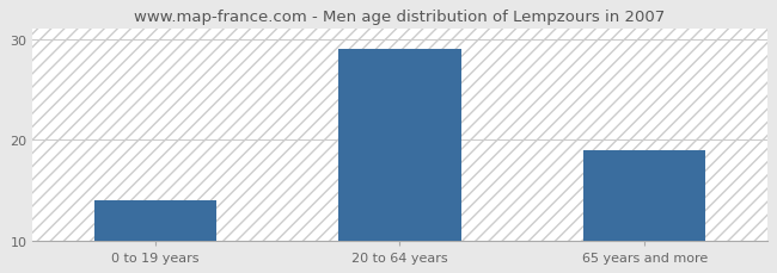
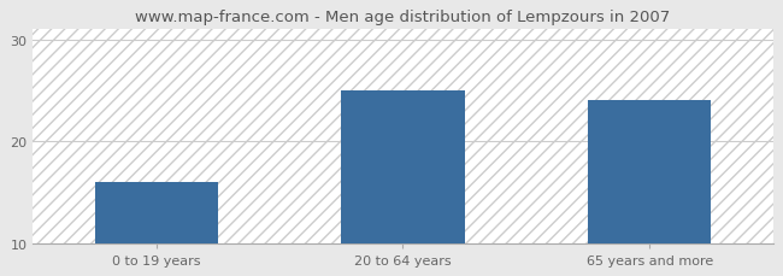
0 to 19 years: 14 -> 16
20 to 64 years: 29 -> 25
65 years and more: 19 -> 24
